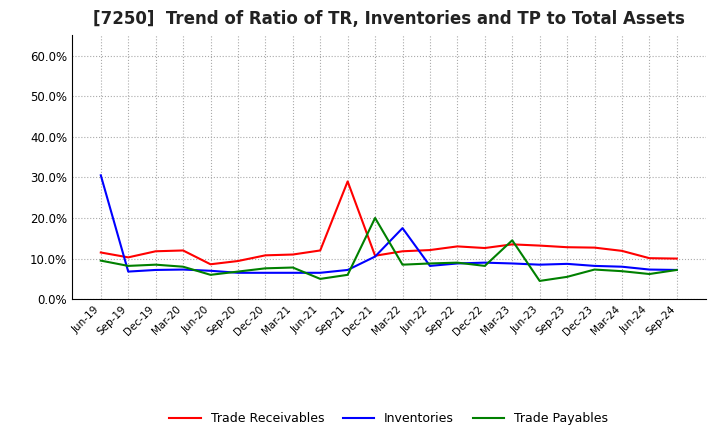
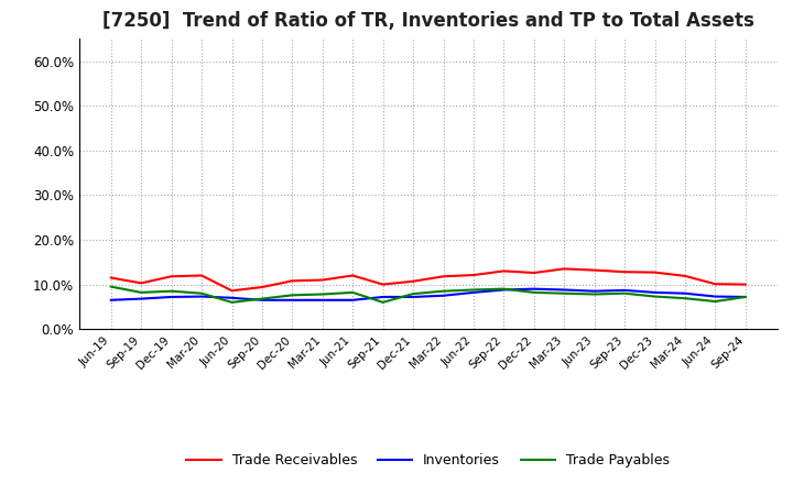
Inventories/Jun-19: 30.5% -> 6.5%
Trade Payables/Jun-21: 5.0% -> 8.2%
Trade Receivables/Sep-21: 29.0% -> 10.0%
Inventories/Dec-21: 10.5% -> 7.2%
Trade Payables/Dec-21: 20.0% -> 7.9%
Inventories/Mar-22: 17.5% -> 7.5%
Trade Payables/Mar-23: 14.5% -> 8.0%
Trade Payables/Jun-23: 4.5% -> 7.8%
Trade Payables/Sep-23: 5.5% -> 8.0%
